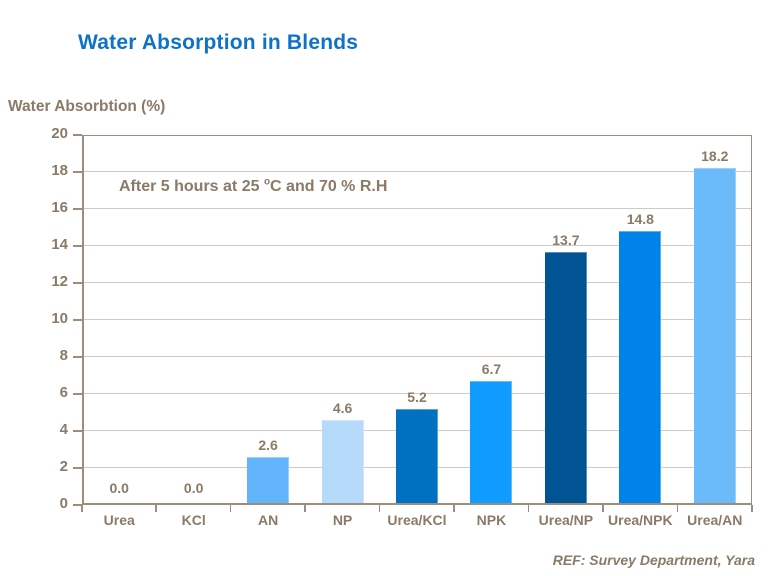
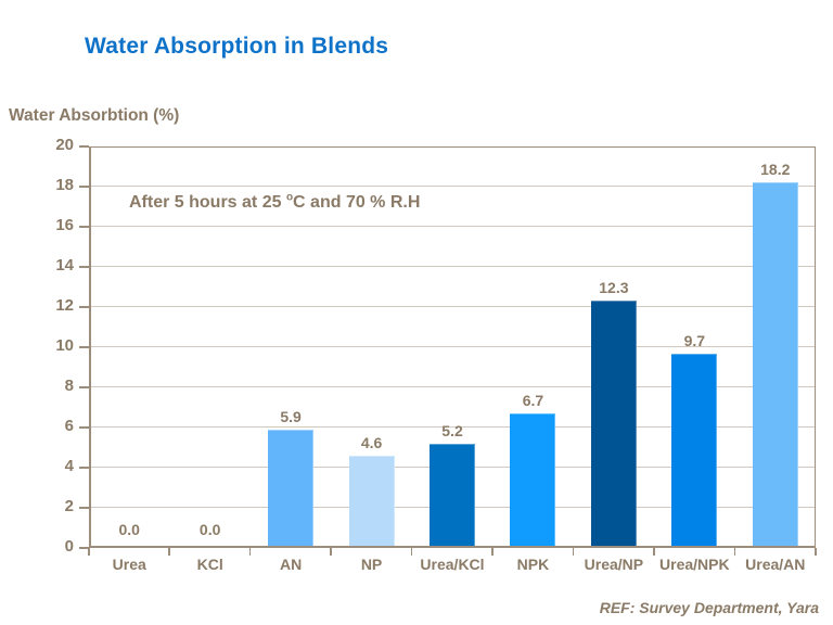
AN: 2.6 -> 5.9
Urea/NP: 13.7 -> 12.3
Urea/NPK: 14.8 -> 9.7
